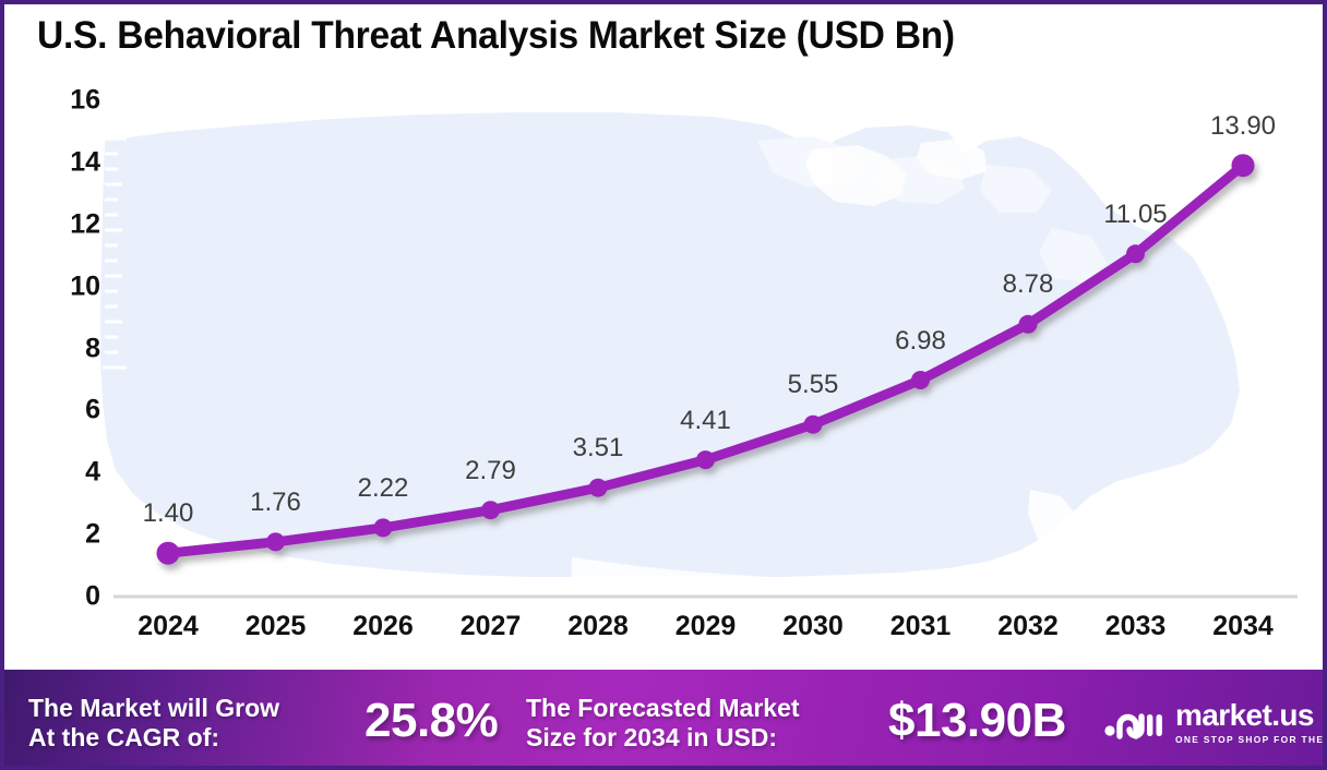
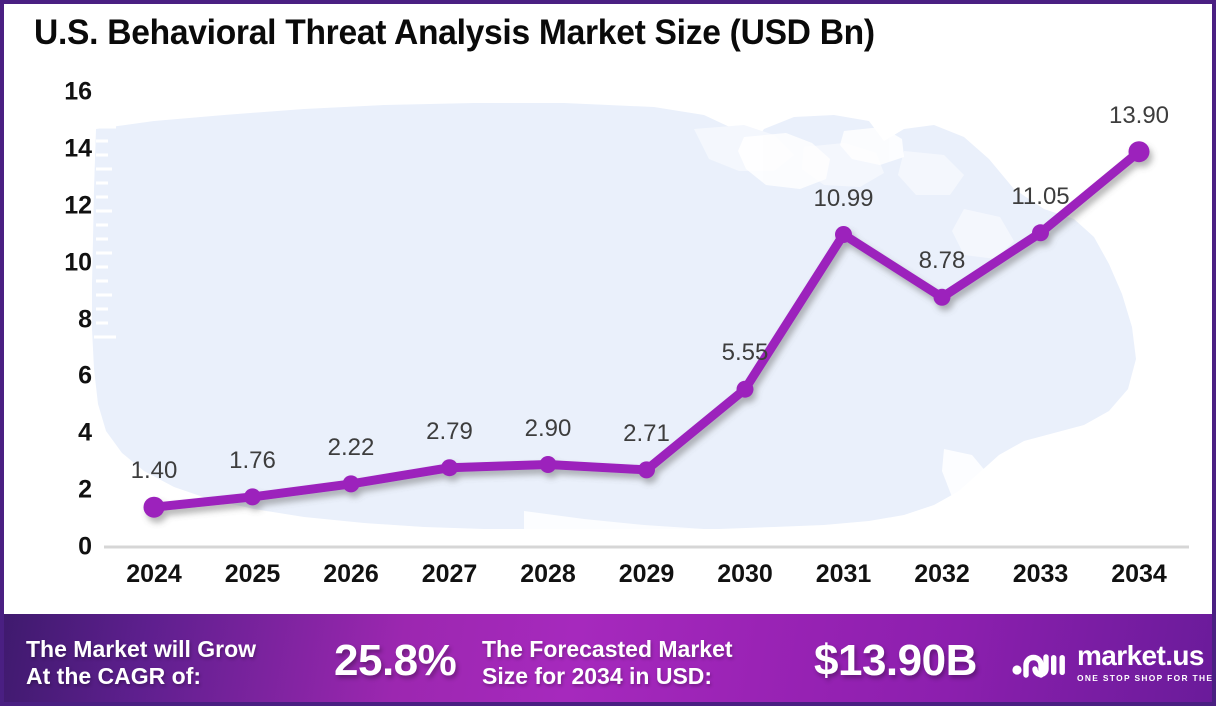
2028: 3.51 -> 2.90
2029: 4.41 -> 2.71
2031: 6.98 -> 10.99
